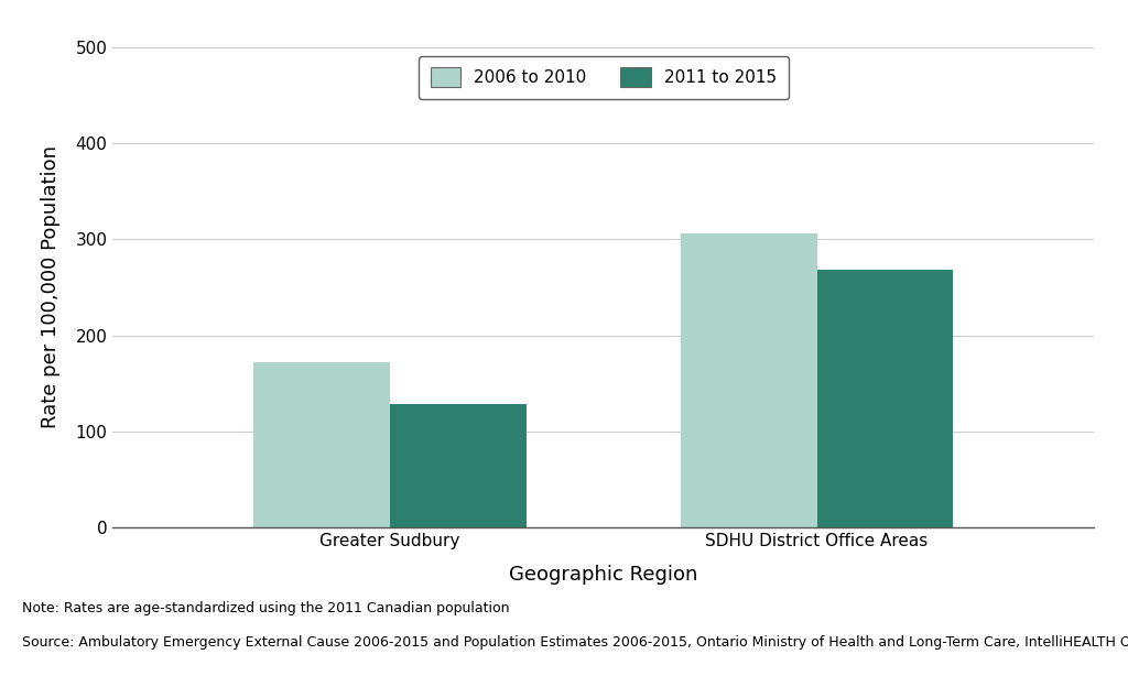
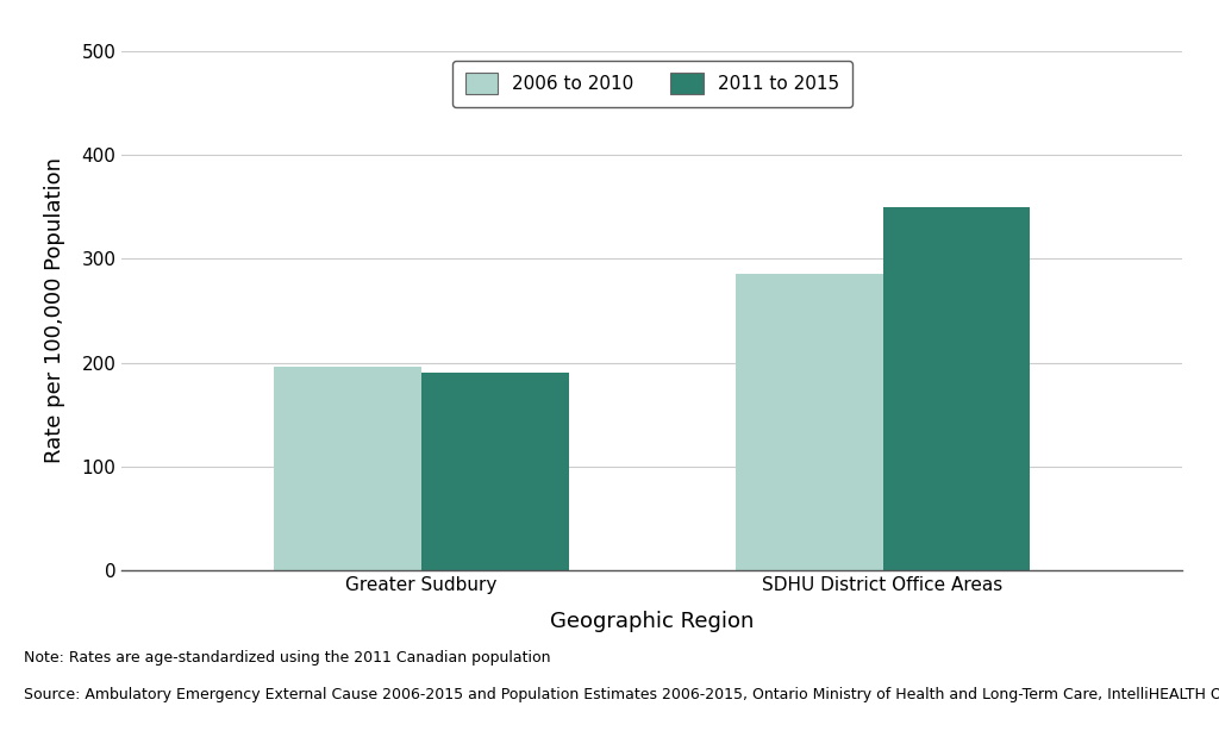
2006 to 2010/Greater Sudbury: 172 -> 196
2011 to 2015/Greater Sudbury: 128 -> 190
2006 to 2010/SDHU District Office Areas: 306 -> 286
2011 to 2015/SDHU District Office Areas: 268 -> 350
